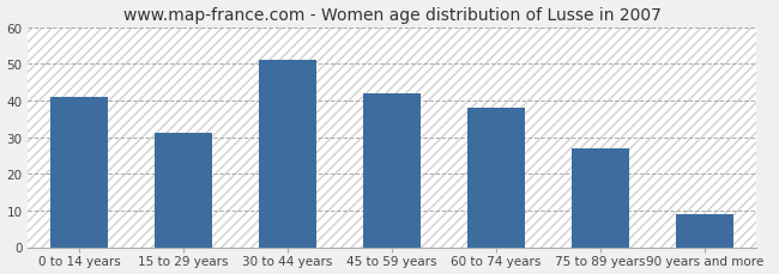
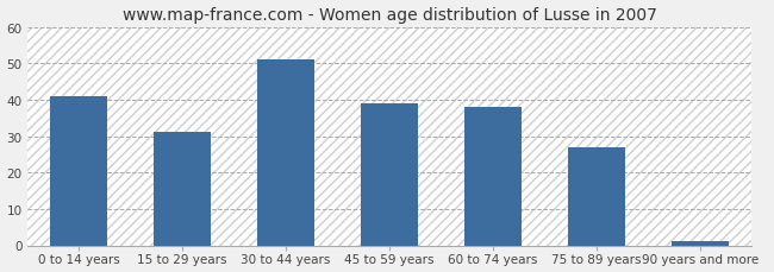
45 to 59 years: 42 -> 39
90 years and more: 9 -> 1
